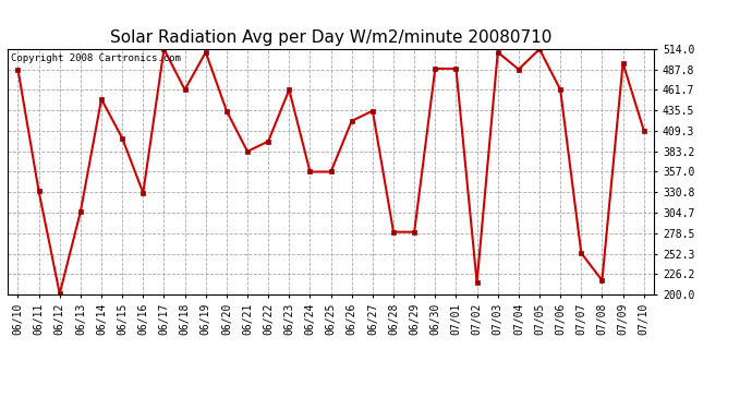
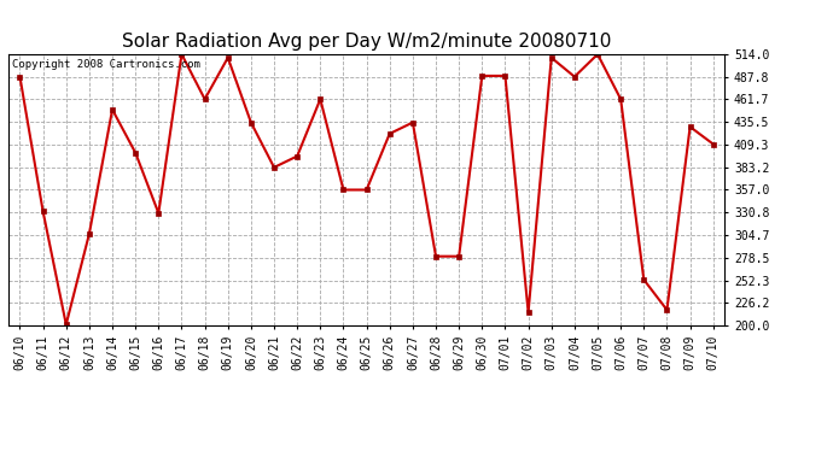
07/09: 496 -> 430
